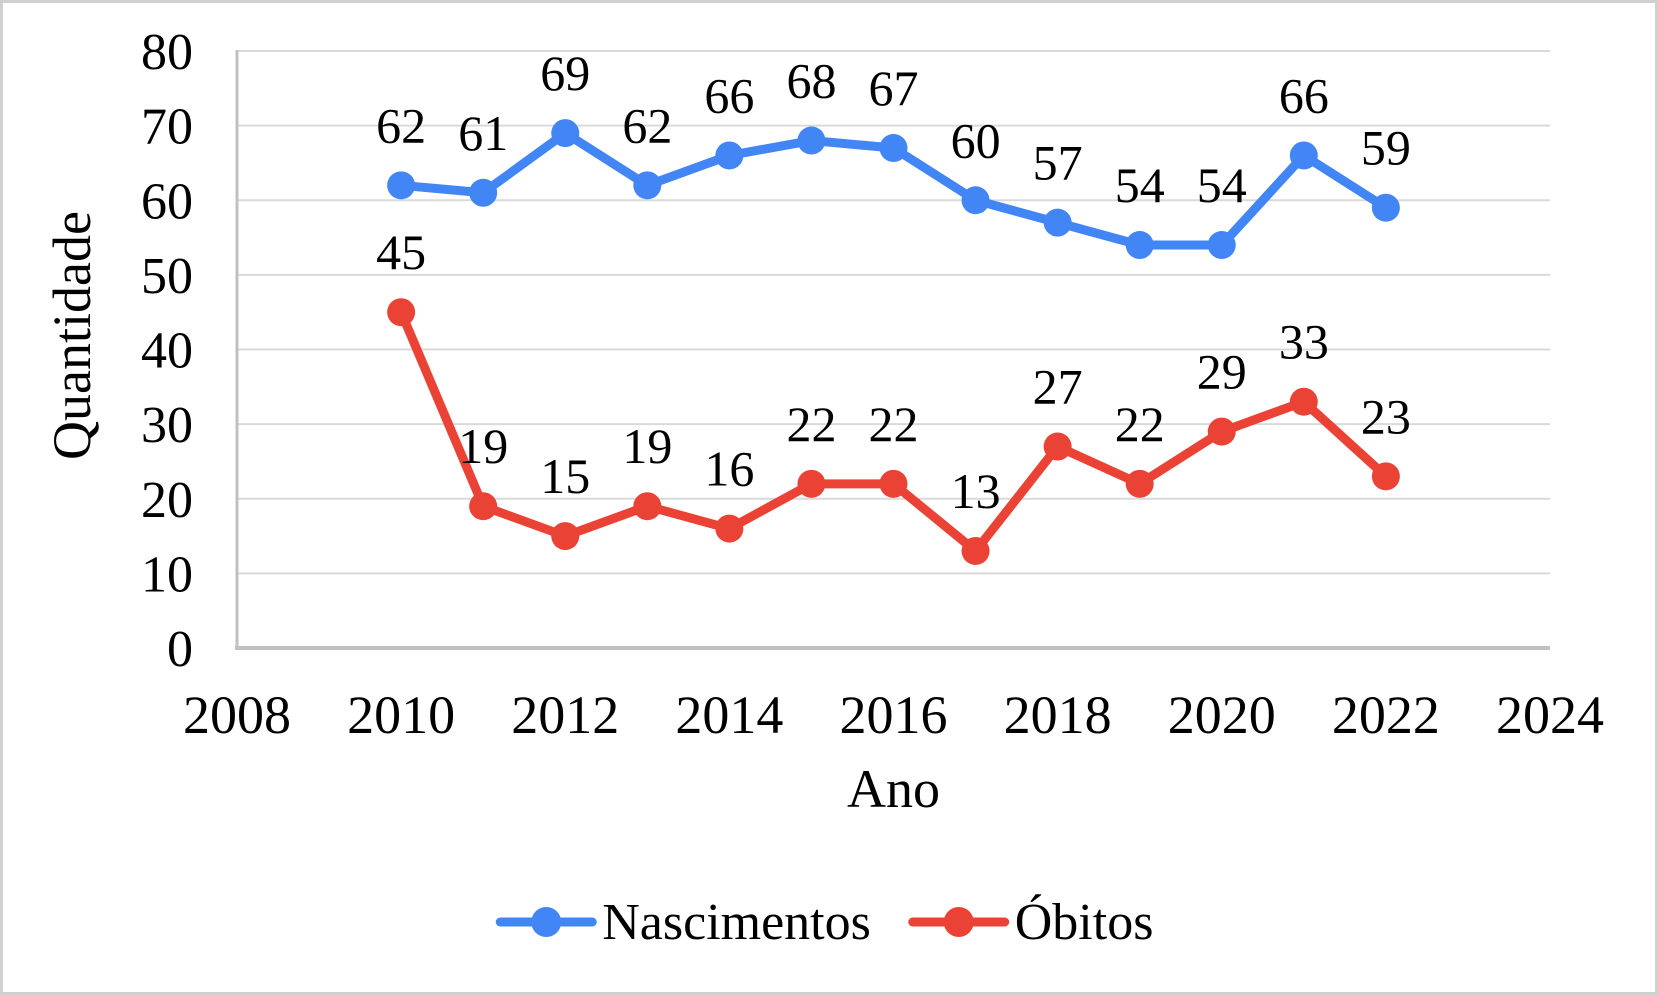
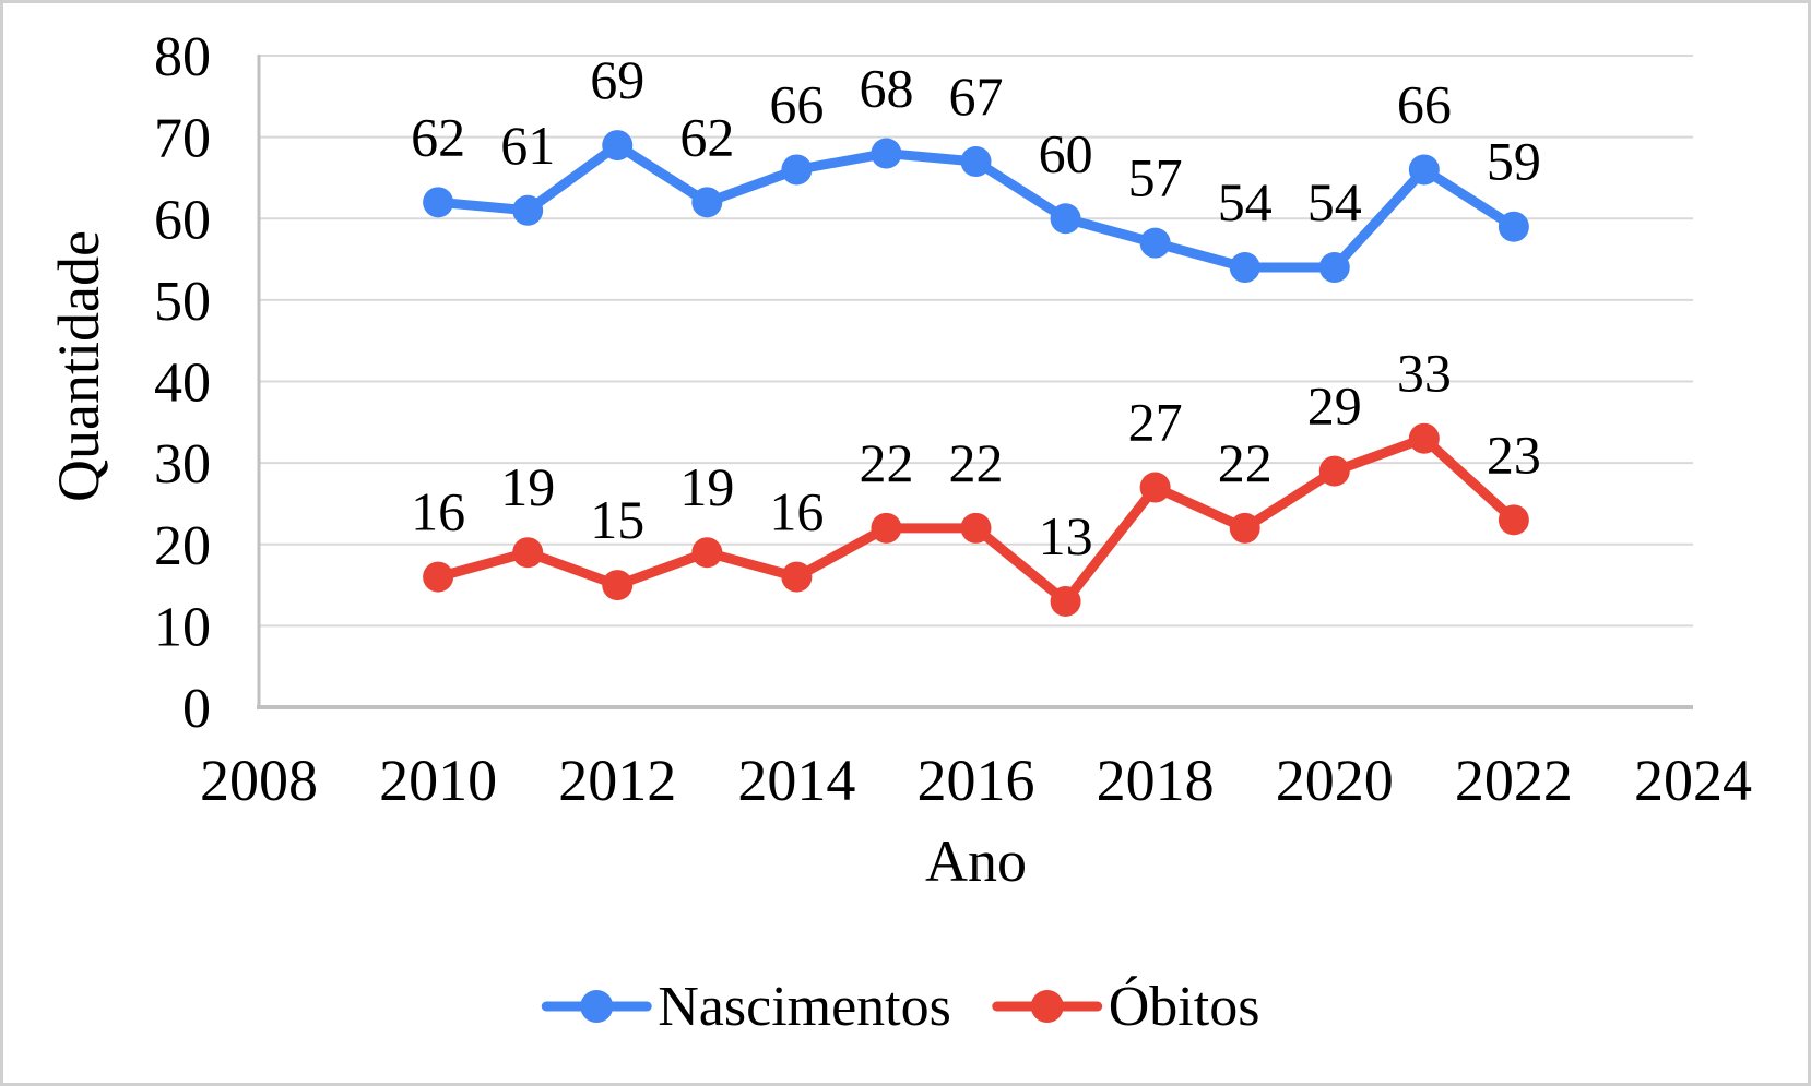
Óbitos/2010: 45 -> 16
